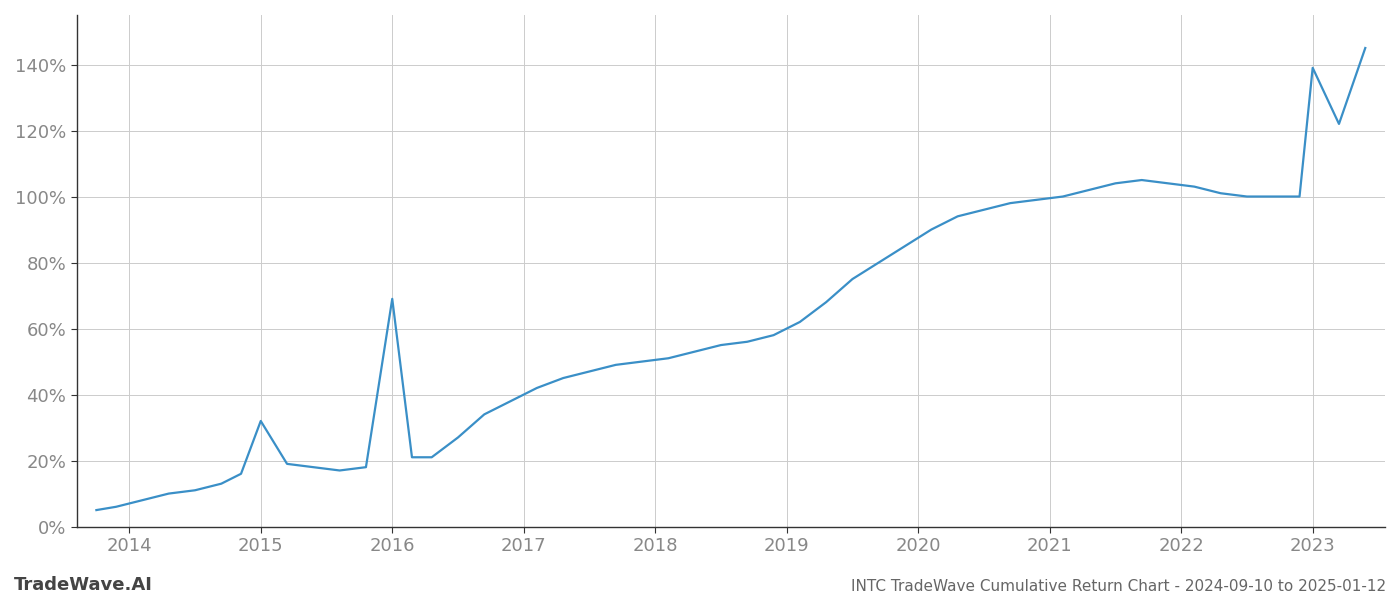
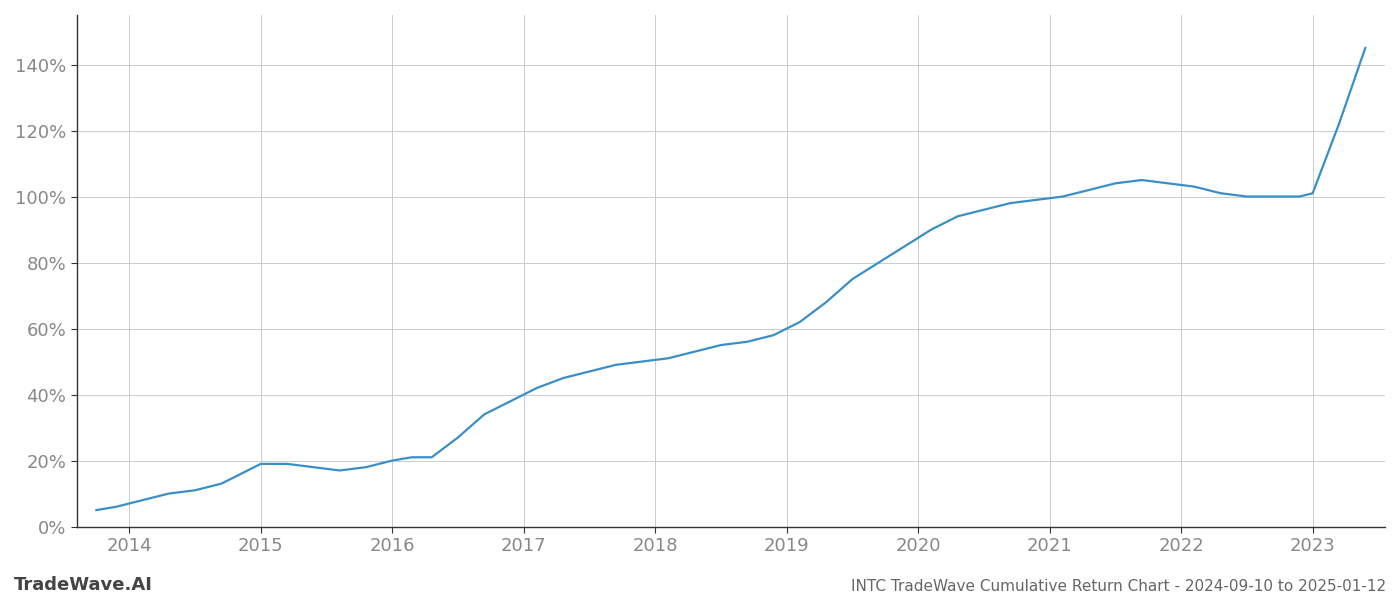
2015: 32% -> 19%
2016: 69% -> 20%
2023: 139% -> 101%
